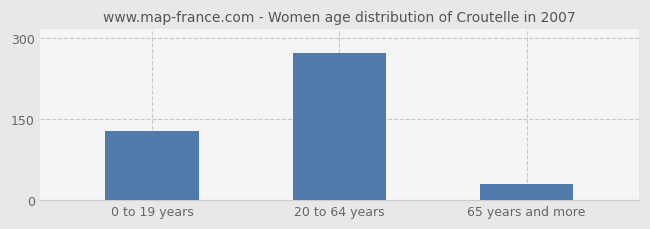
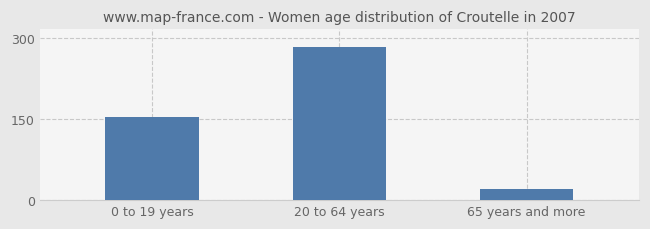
0 to 19 years: 128 -> 154
20 to 64 years: 271 -> 282
65 years and more: 30 -> 20
